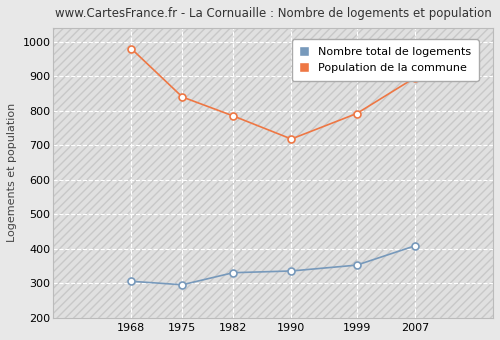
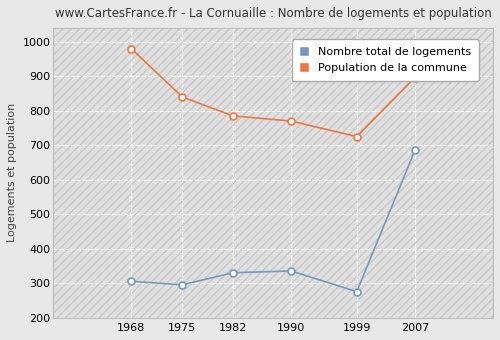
Population de la commune/1990: 718 -> 770
Nombre total de logements/1999: 352 -> 275
Population de la commune/1999: 792 -> 725
Nombre total de logements/2007: 408 -> 685
